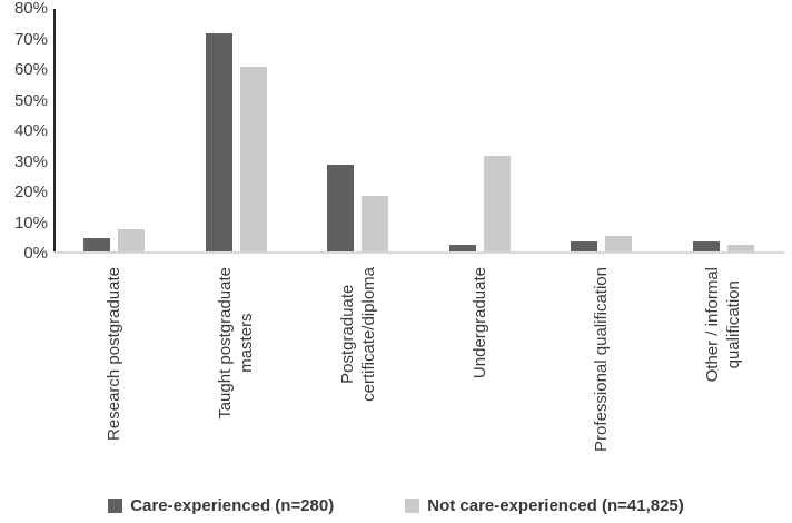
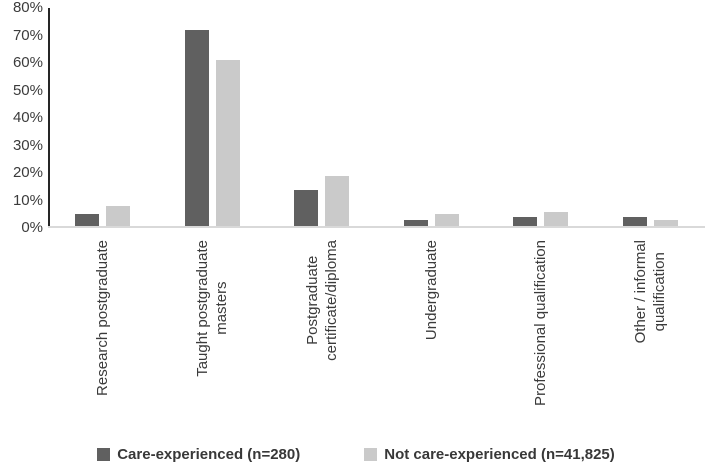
Care-experienced (n=280)/Postgraduate certificate/diploma: 29% -> 14%
Not care-experienced (n=41,825)/Undergraduate: 32% -> 5%
